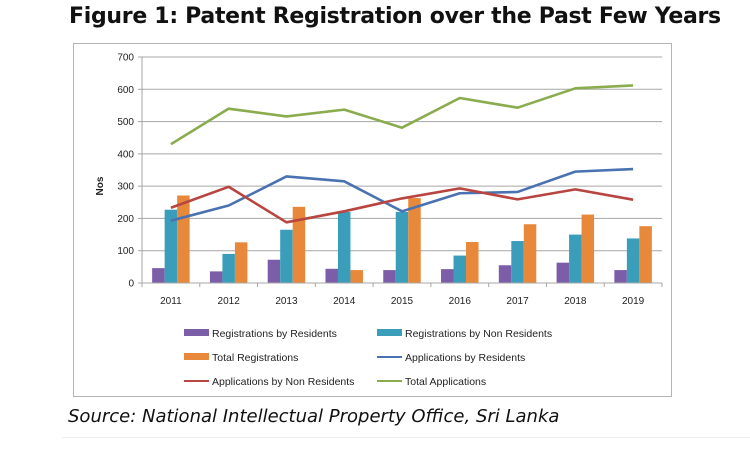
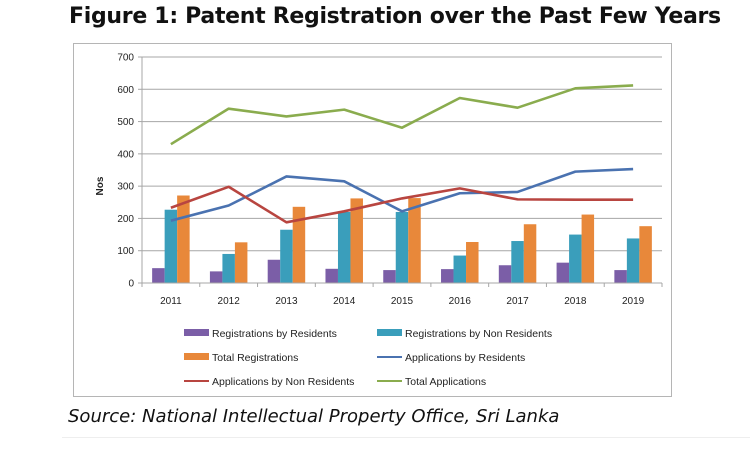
Total Registrations/2014: 40 -> 260
Applications by Non Residents/2018: 290 -> 260
